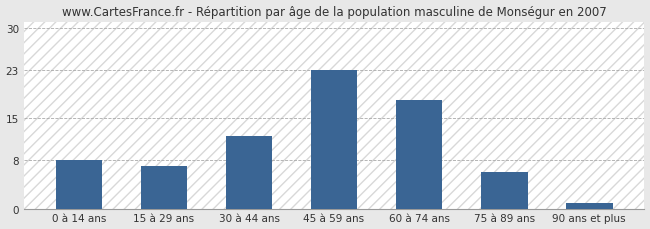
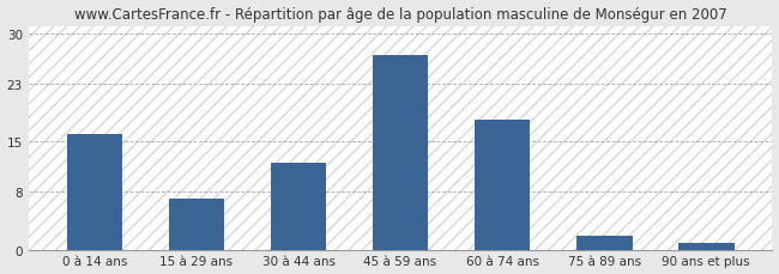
0 à 14 ans: 8 -> 16
45 à 59 ans: 23 -> 27
75 à 89 ans: 6 -> 2
